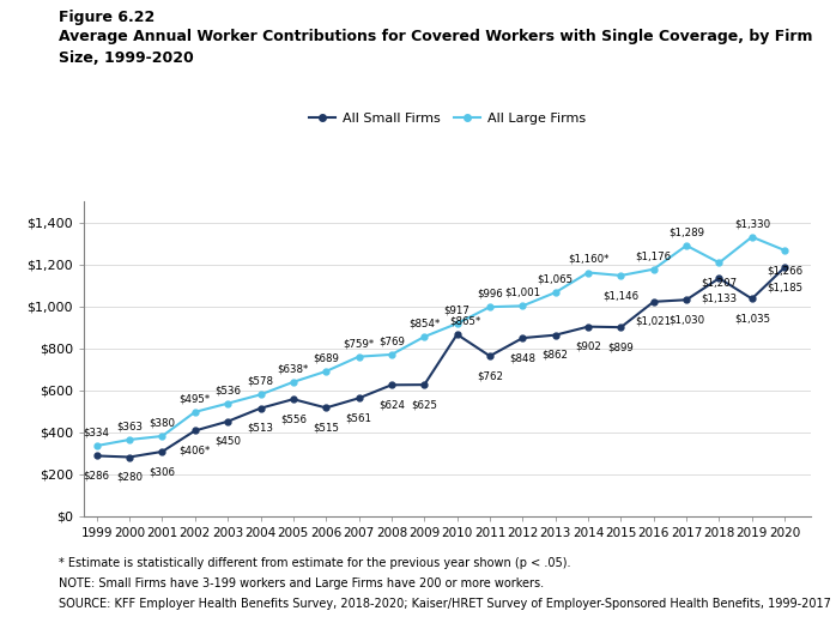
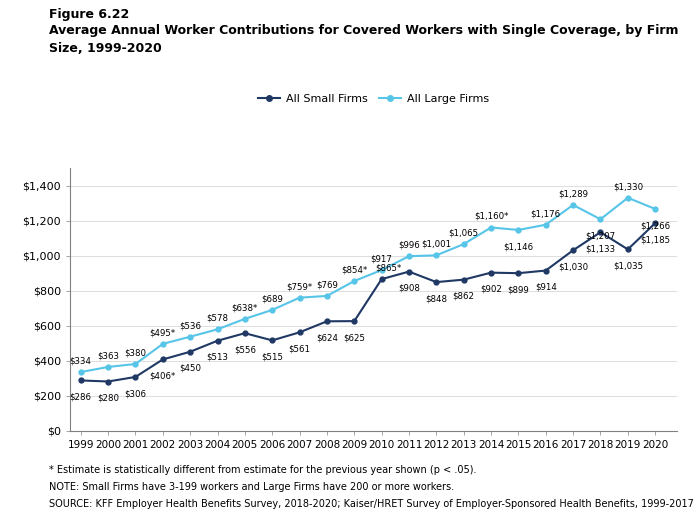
All Small Firms/2011: $762 -> $908
All Small Firms/2016: $1,021 -> $914
